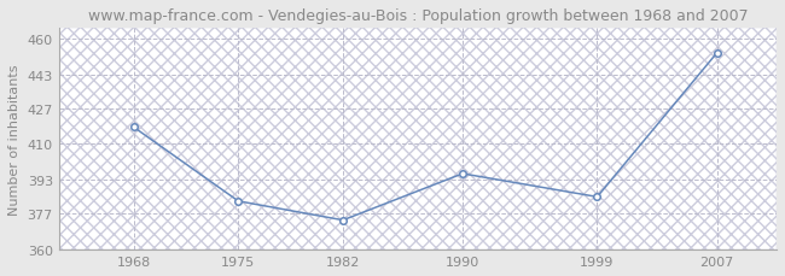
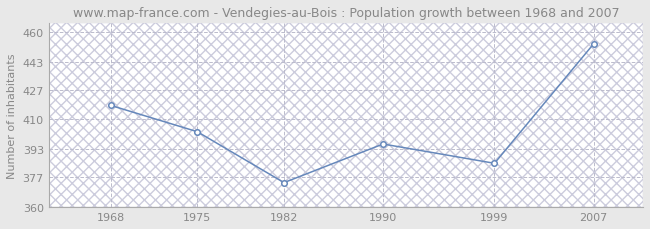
1975: 383 -> 403
